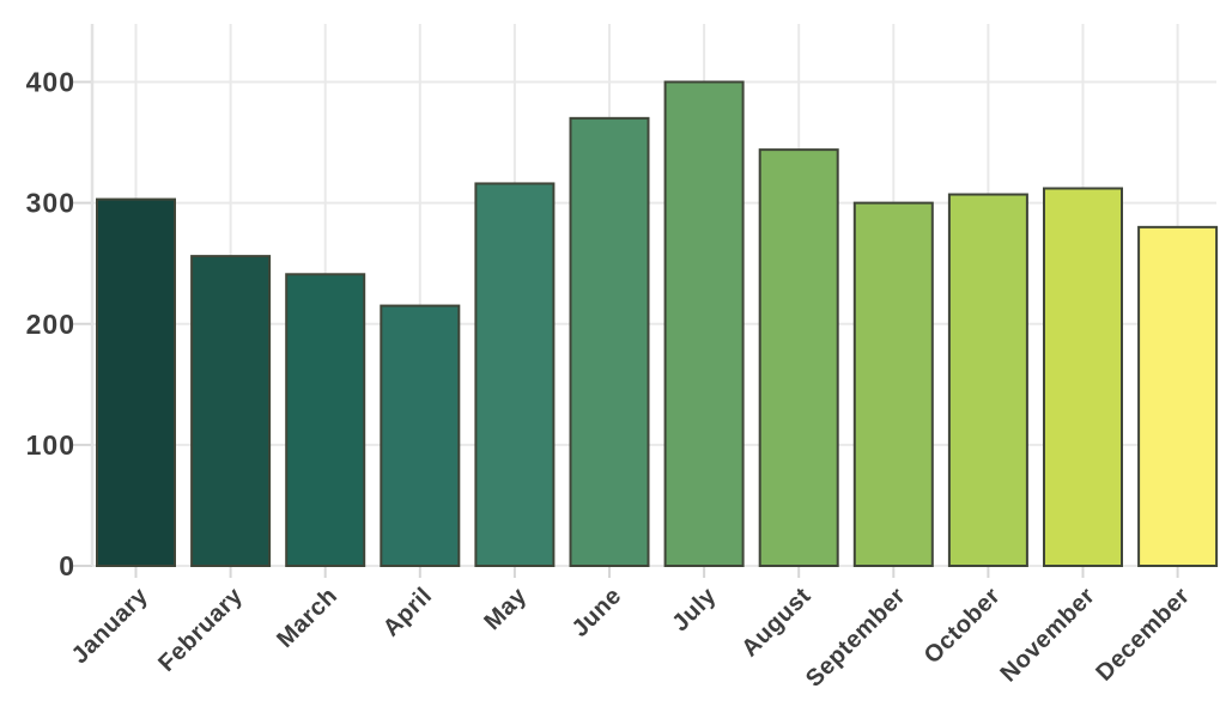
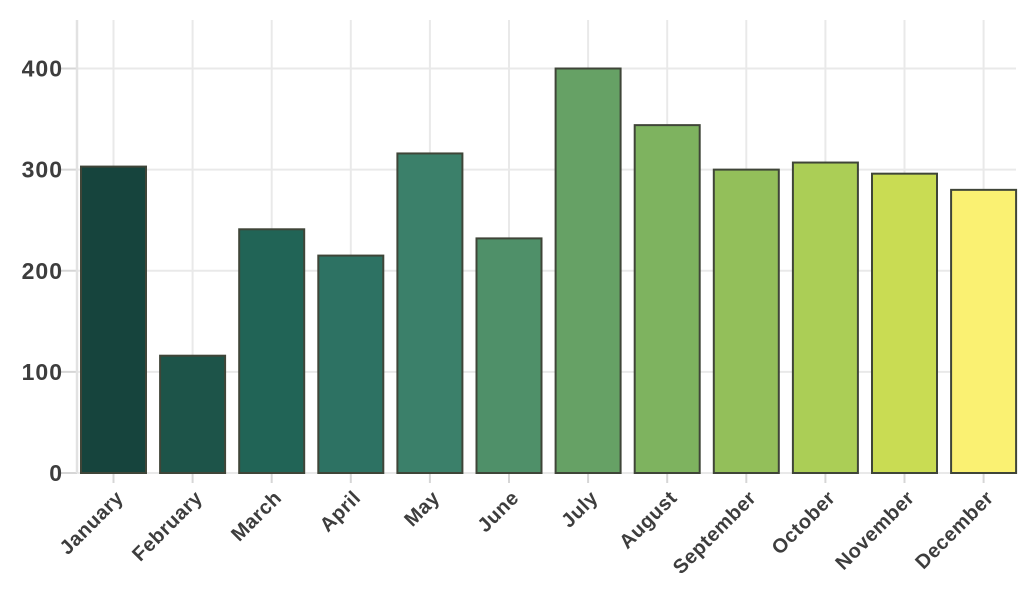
February: 256 -> 116
June: 370 -> 232
November: 312 -> 296
